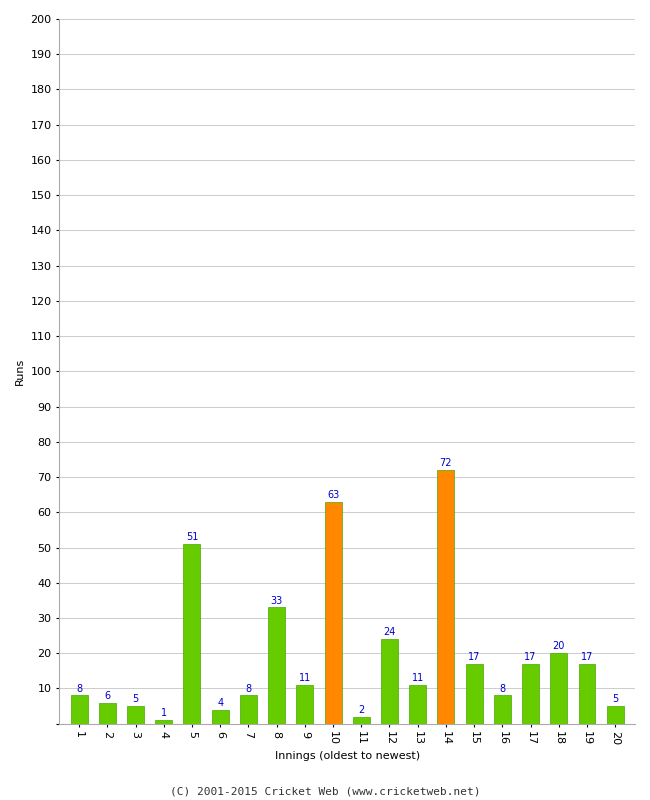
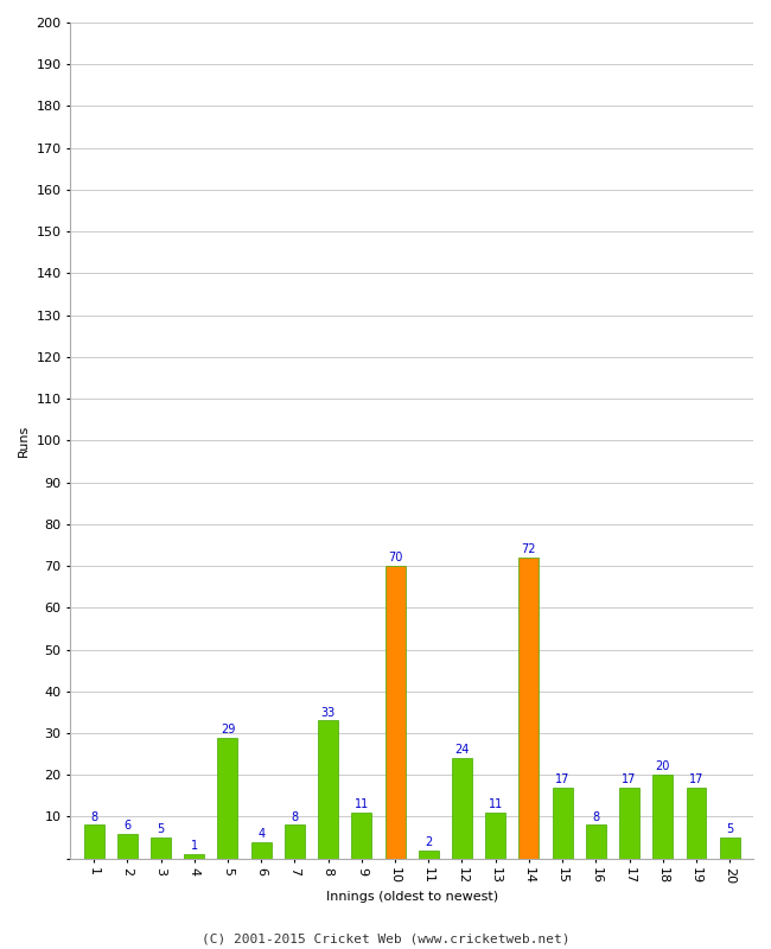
5: 51 -> 29
10: 63 -> 70
